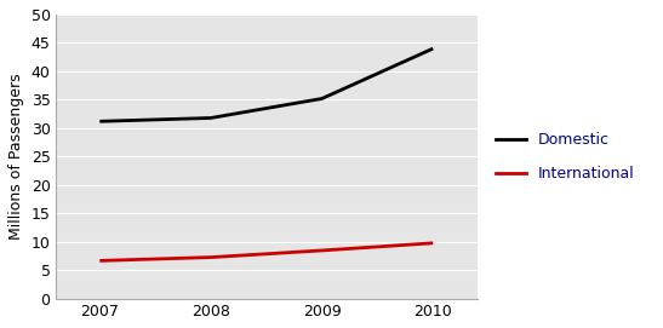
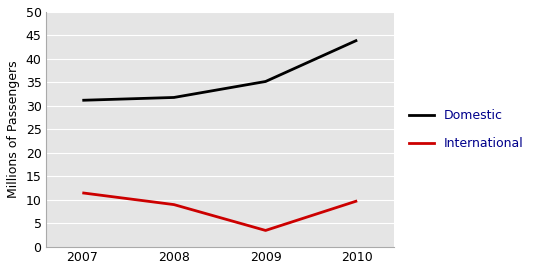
International/2007: 6.7 -> 11.5
International/2008: 7.3 -> 9.0
International/2009: 8.5 -> 3.5
